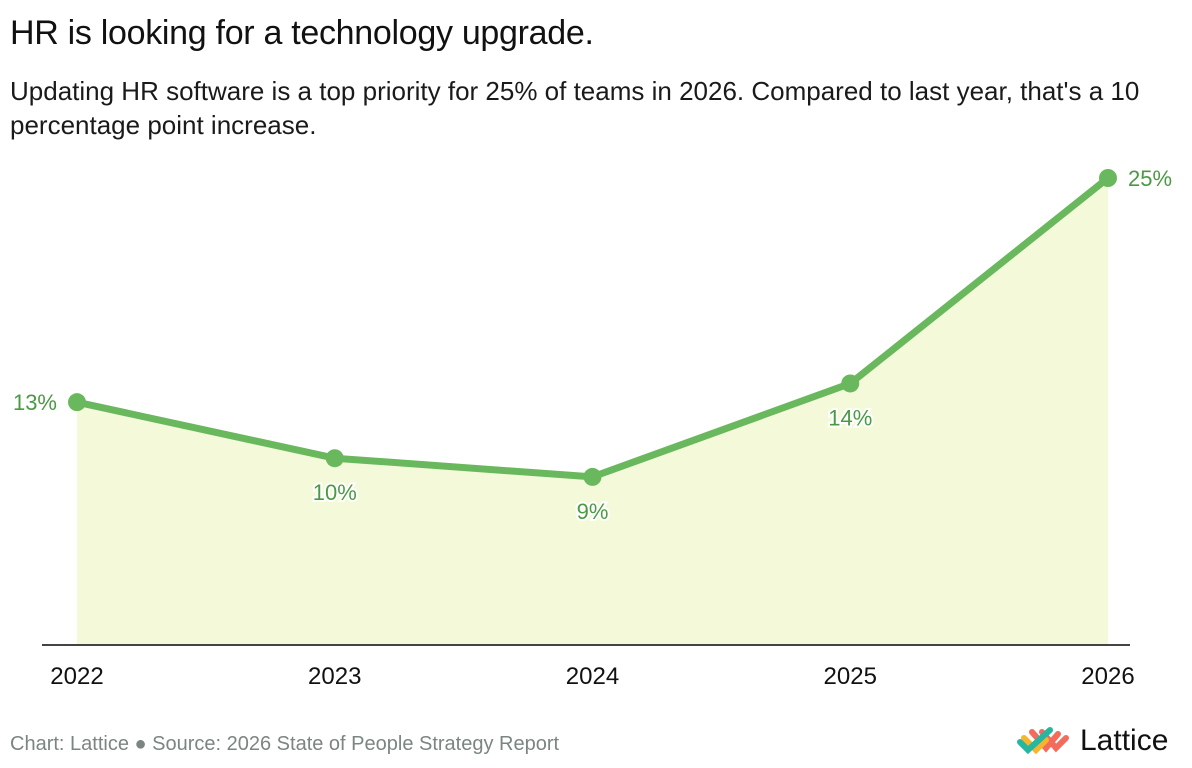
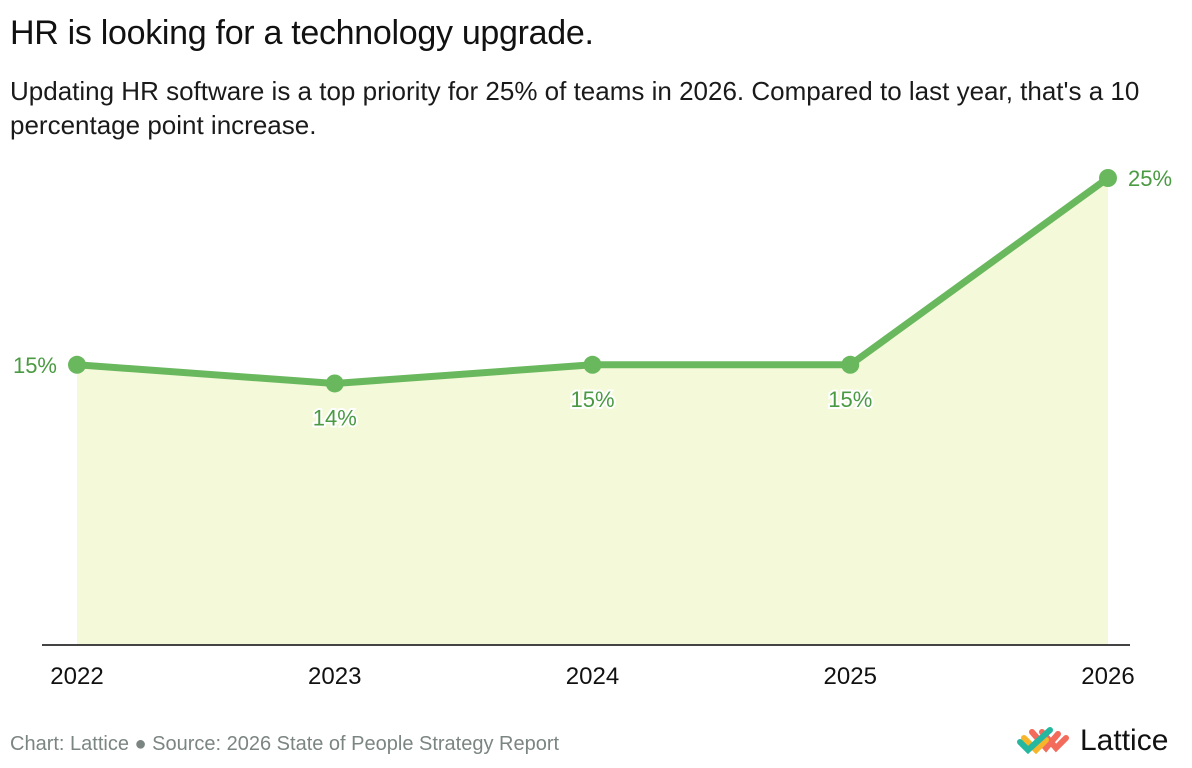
2022: 13% -> 15%
2023: 10% -> 14%
2024: 9% -> 15%
2025: 14% -> 15%
